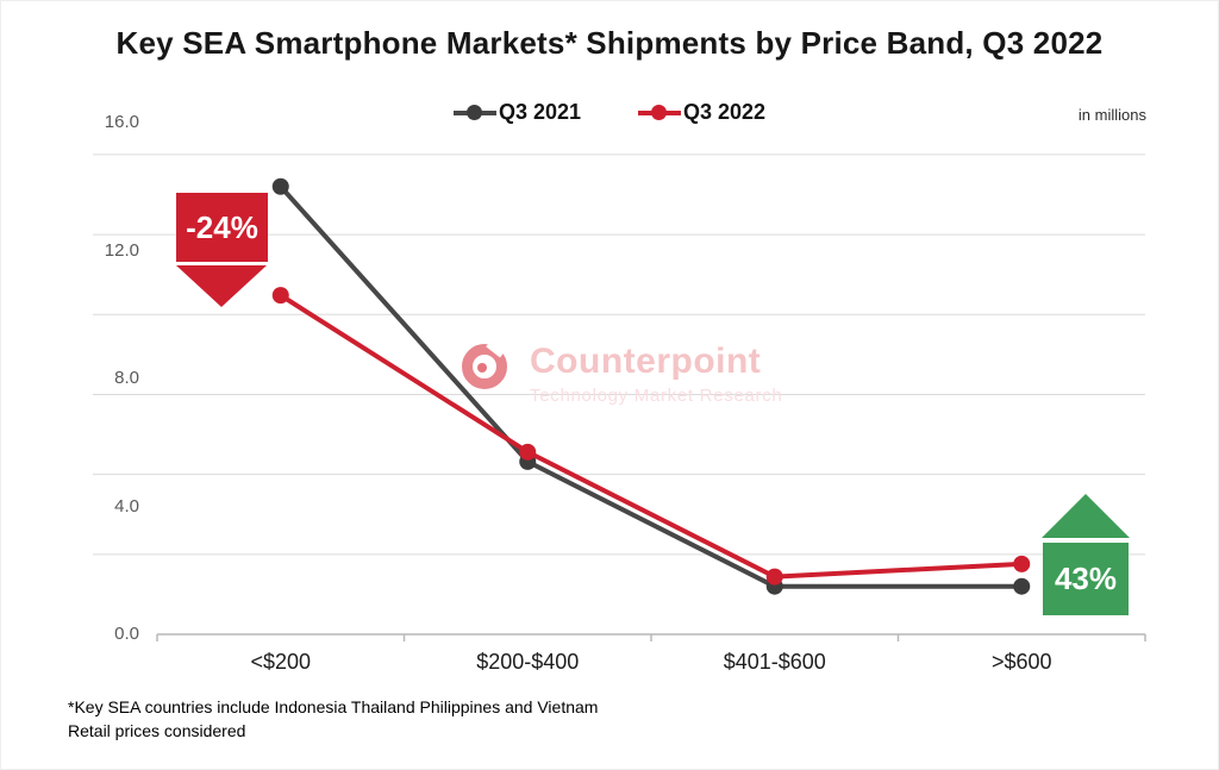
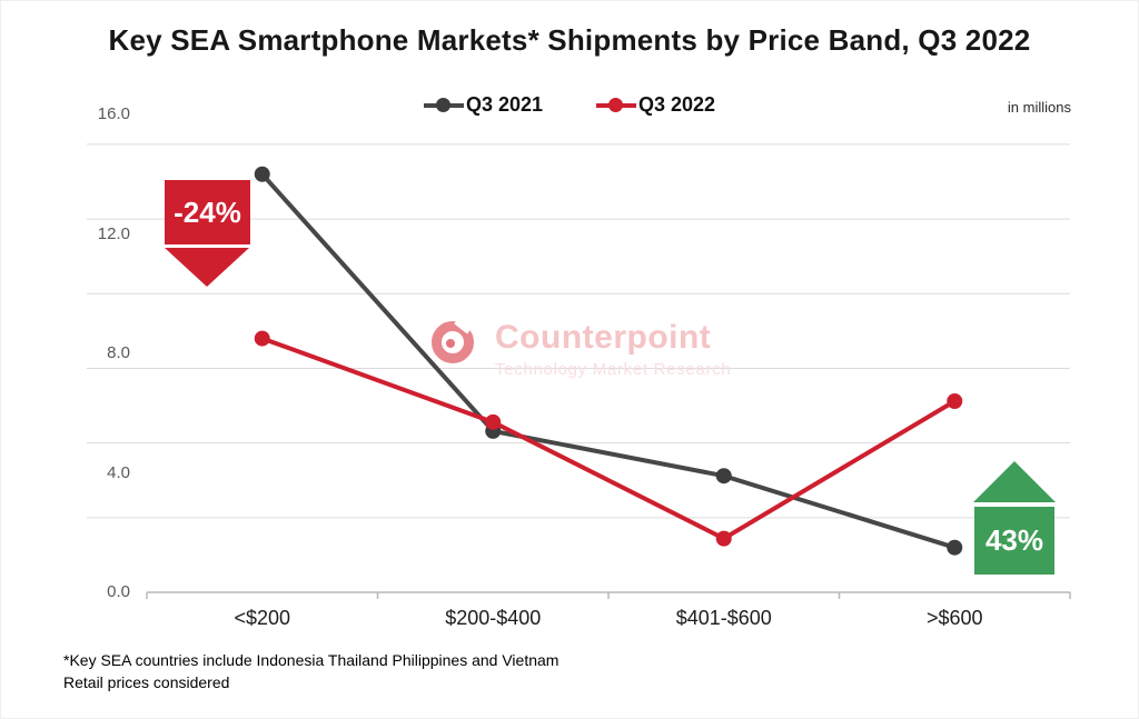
Q3 2022/<$200: 10.6 -> 8.5
Q3 2021/$401-$600: 1.5 -> 3.9
Q3 2022/>$600: 2.2 -> 6.4
